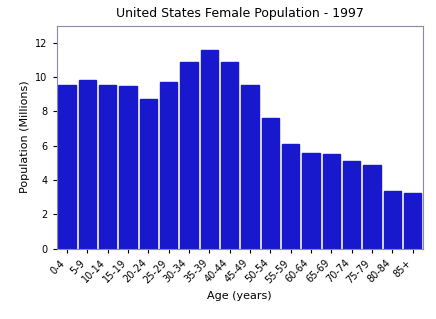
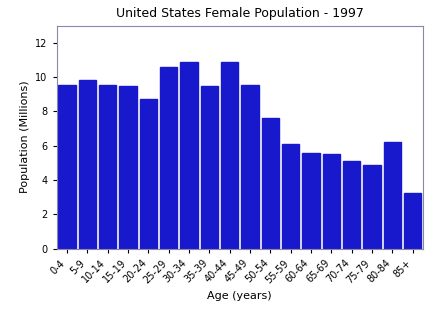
25-29: 9.7 -> 10.6
35-39: 11.6 -> 9.5
80-84: 3.4 -> 6.2
